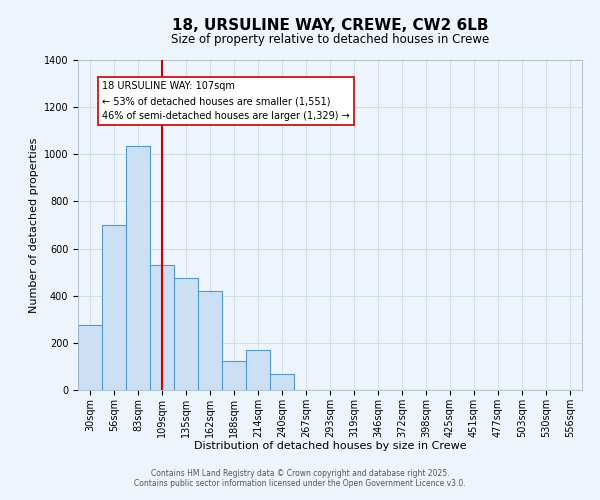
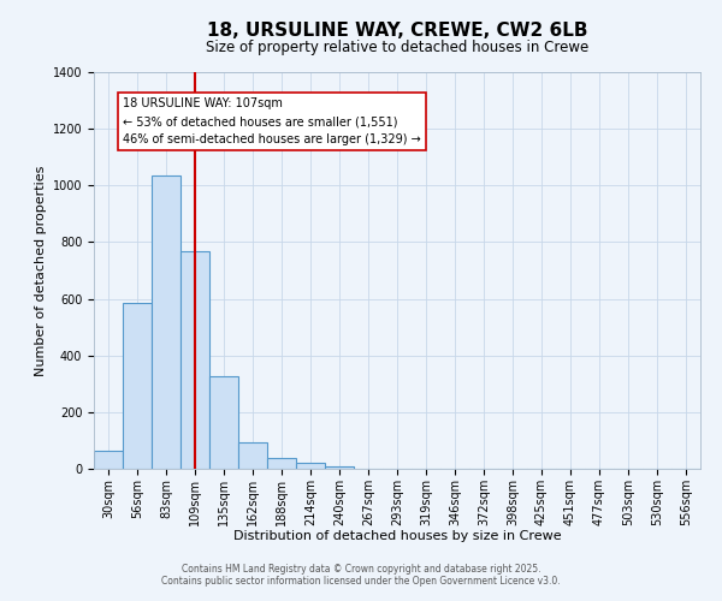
30sqm: 275 -> 65
56sqm: 700 -> 585
109sqm: 530 -> 770
135sqm: 475 -> 325
162sqm: 420 -> 95
188sqm: 125 -> 40
214sqm: 170 -> 20
240sqm: 70 -> 10
